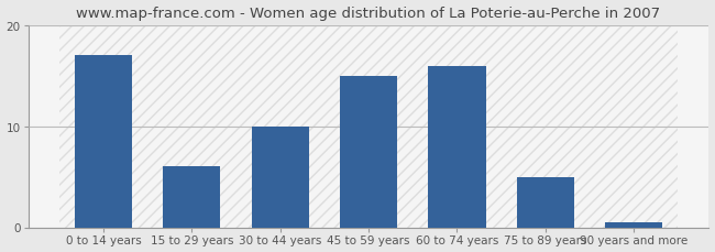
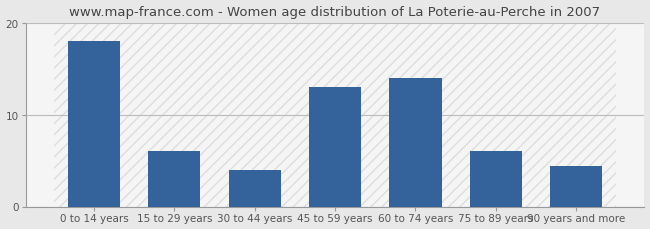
0 to 14 years: 17.0 -> 18.0
30 to 44 years: 10.0 -> 4.0
45 to 59 years: 15.0 -> 13.0
60 to 74 years: 16.0 -> 14.0
75 to 89 years: 5.0 -> 6.0
90 years and more: 0.5 -> 4.4
